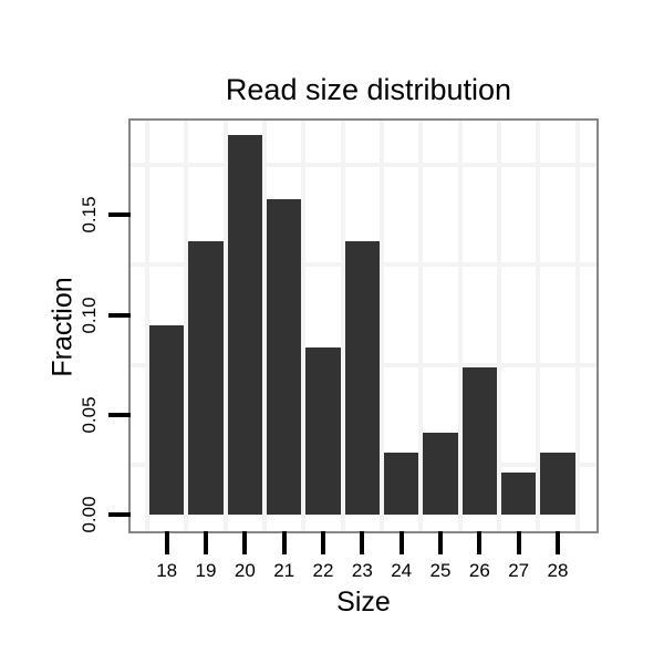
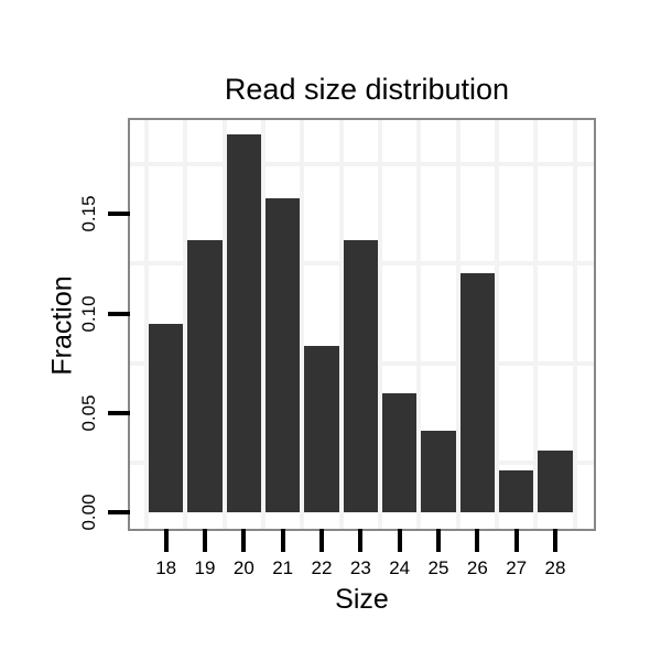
24: 0.031 -> 0.060
26: 0.074 -> 0.120
